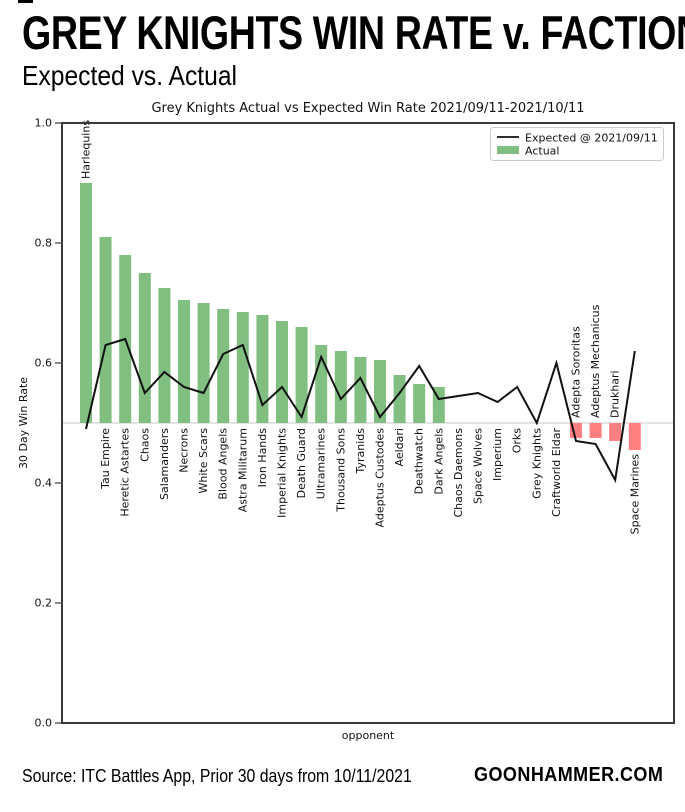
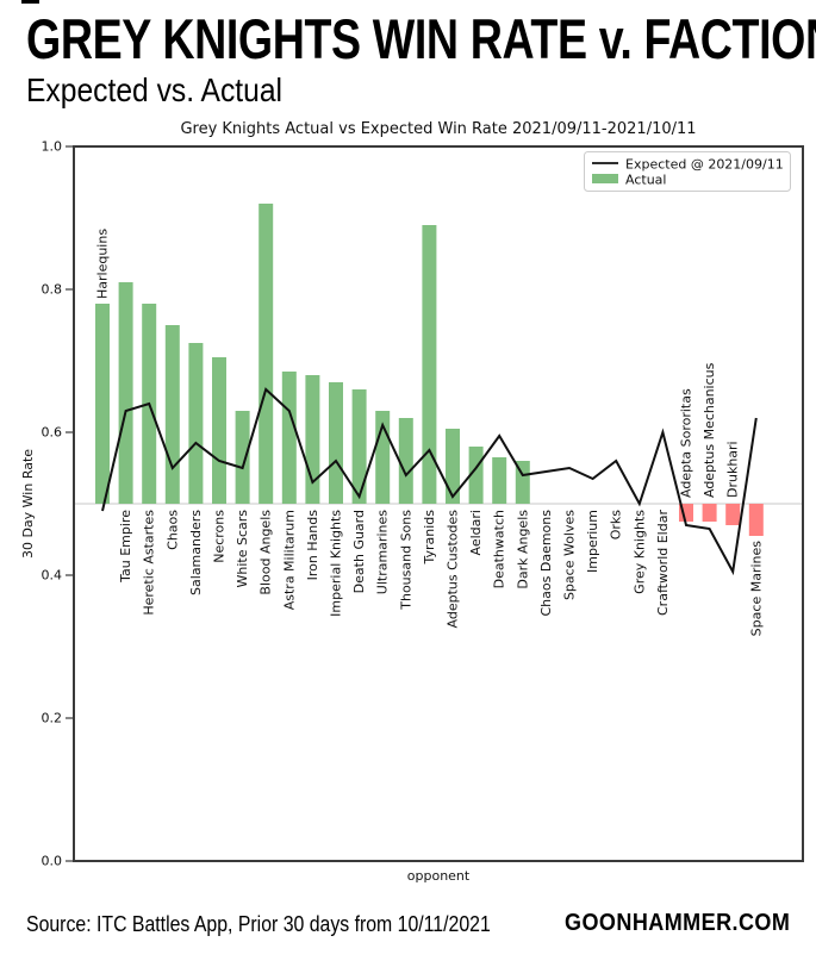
Actual/Harlequins: 0.90 -> 0.78
Actual/White Scars: 0.70 -> 0.63
Actual/Blood Angels: 0.69 -> 0.92
Expected @ 2021/09/11/Blood Angels: 0.61 -> 0.66
Actual/Tyranids: 0.61 -> 0.89
